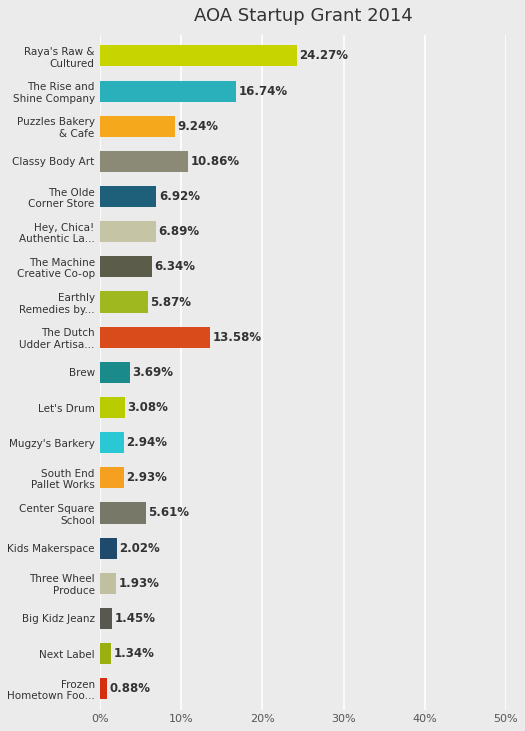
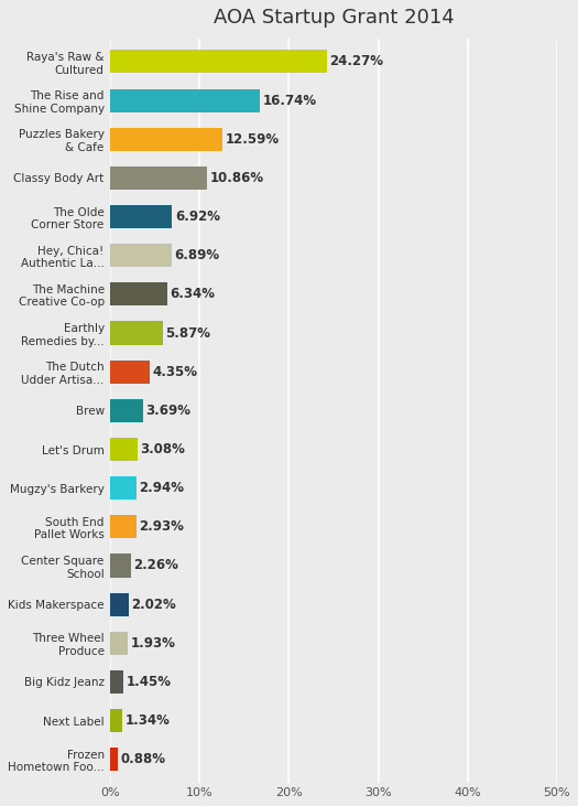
Puzzles Bakery & Cafe: 9.24% -> 12.59%
The Dutch Udder Artisa...: 13.58% -> 4.35%
Center Square School: 5.61% -> 2.26%
